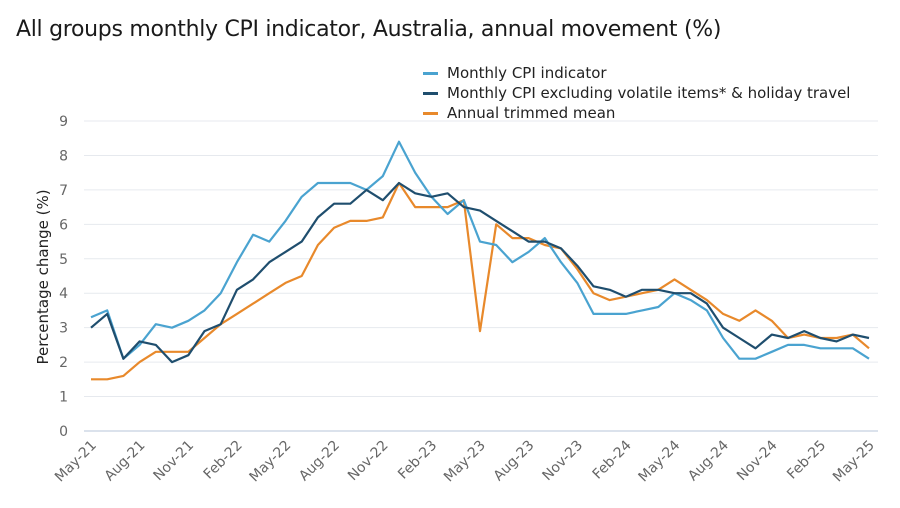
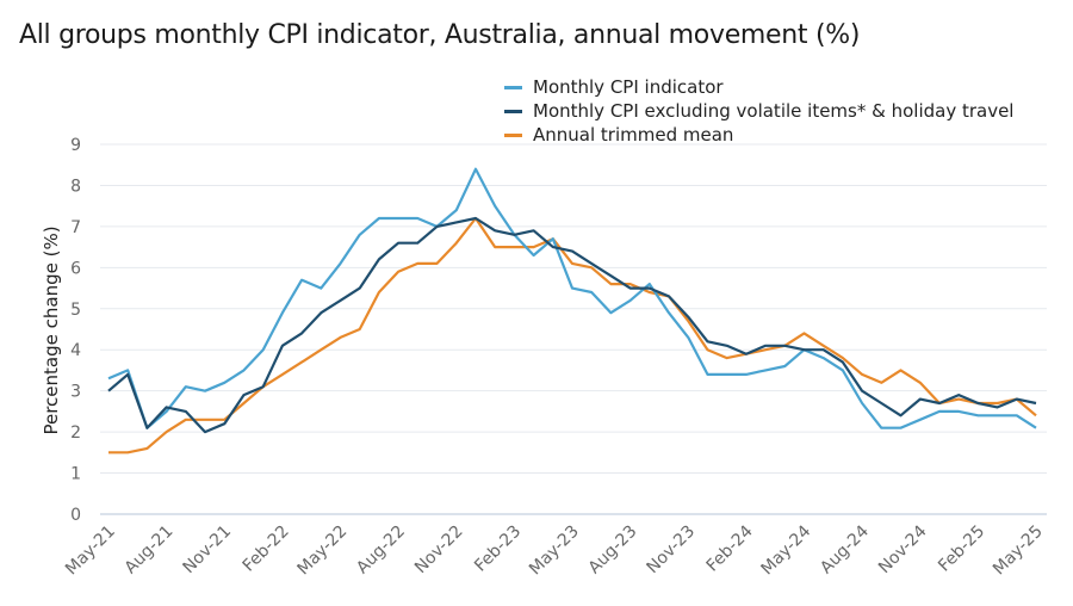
Monthly CPI excluding volatile items* & holiday travel/Nov-22: 6.7 -> 7.1
Annual trimmed mean/Nov-22: 6.2 -> 6.6
Annual trimmed mean/May-23: 2.9 -> 6.1
